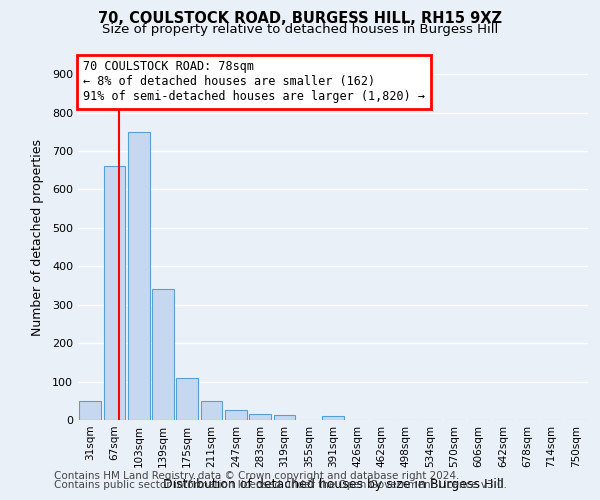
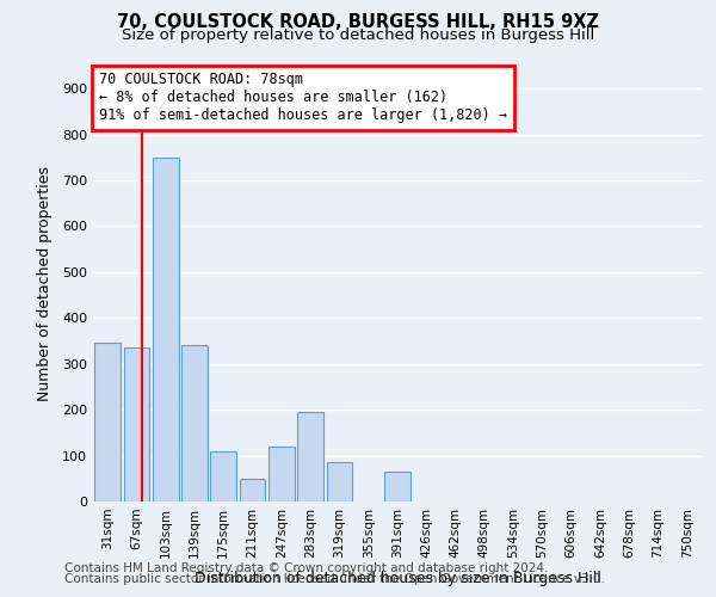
31sqm: 50 -> 345
67sqm: 660 -> 335
247sqm: 25 -> 120
283sqm: 15 -> 195
319sqm: 12 -> 85
391sqm: 10 -> 65
